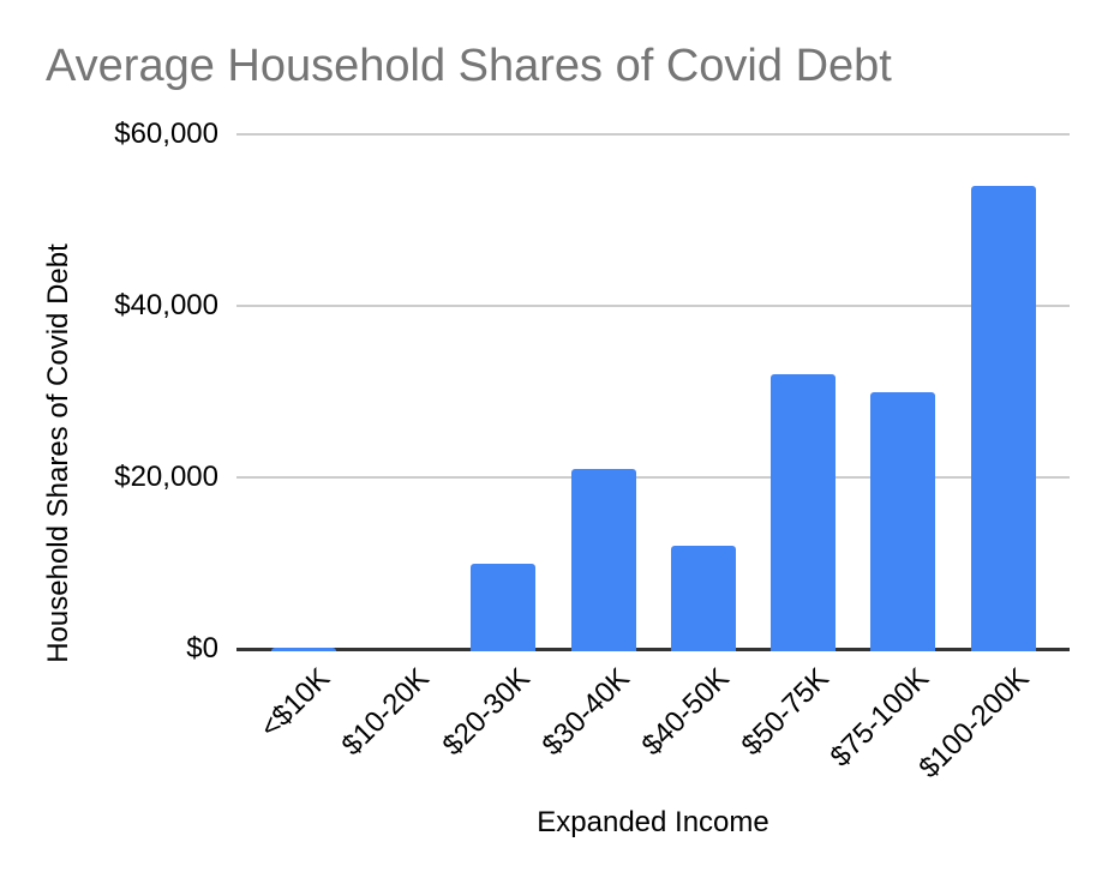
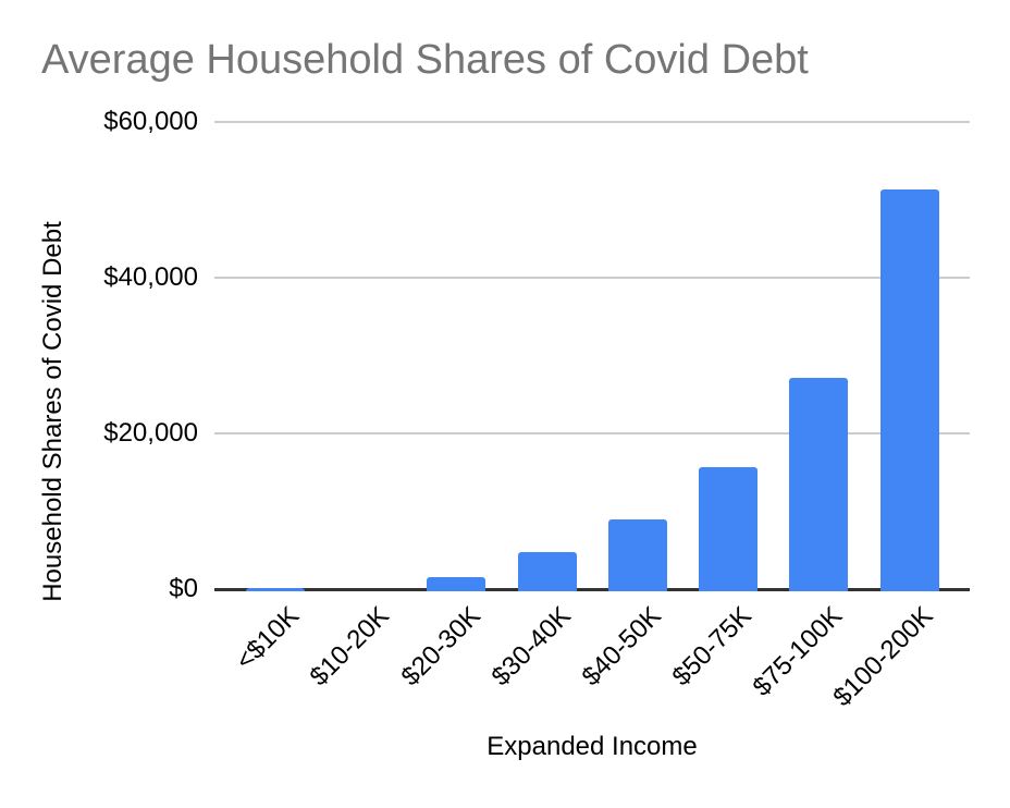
$20-30K: $10000 -> $2000
$30-40K: $21000 -> $5000
$40-50K: $12000 -> $9000
$50-75K: $32000 -> $16000
$75-100K: $30000 -> $27000
$100-200K: $54000 -> $51000
